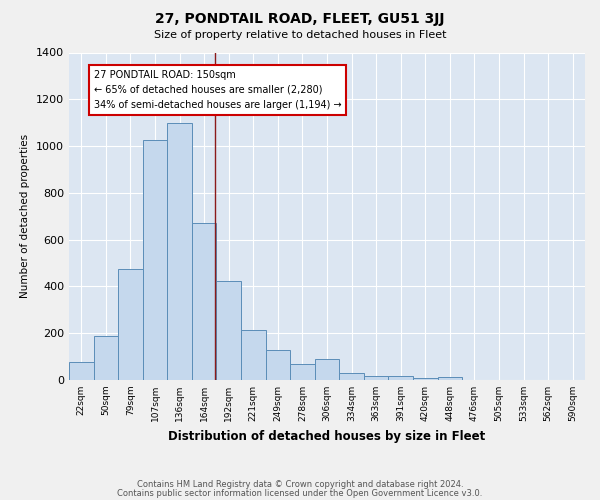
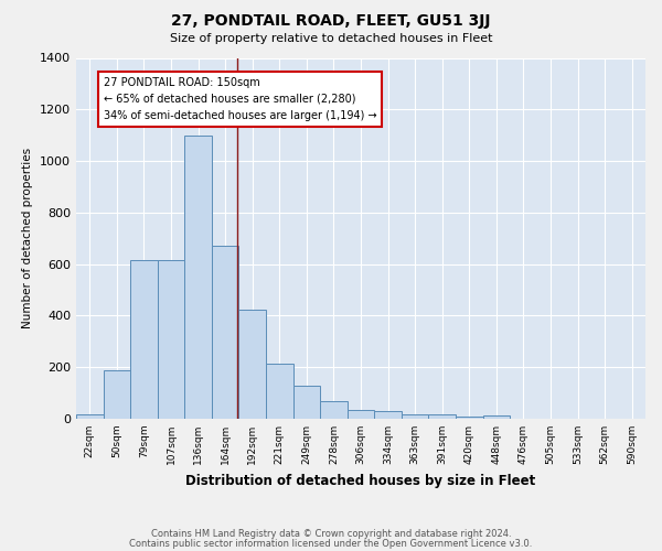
22sqm: 75 -> 15
79sqm: 475 -> 615
107sqm: 1025 -> 615
306sqm: 90 -> 33
